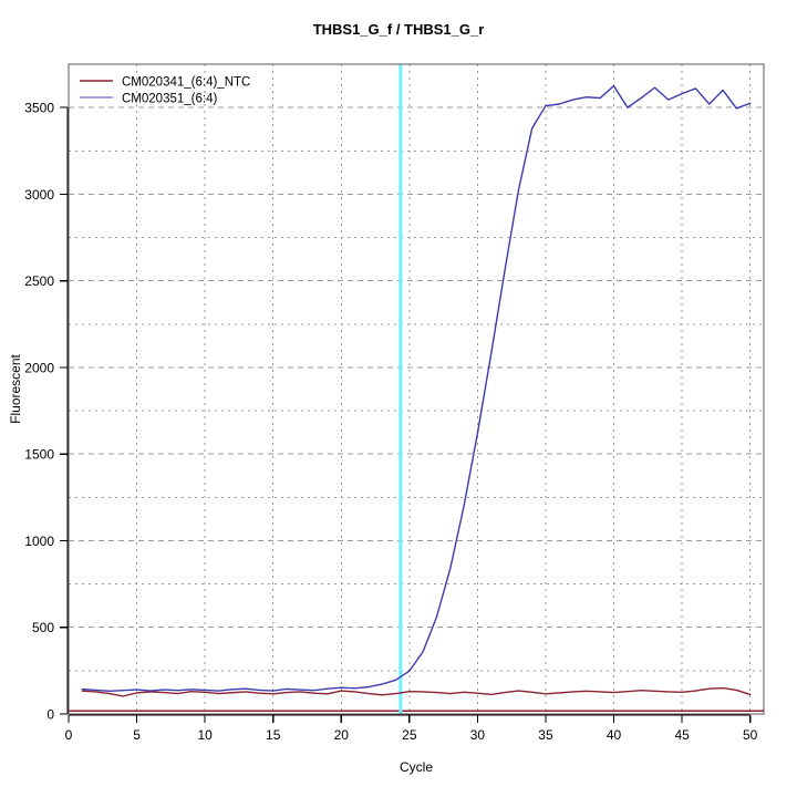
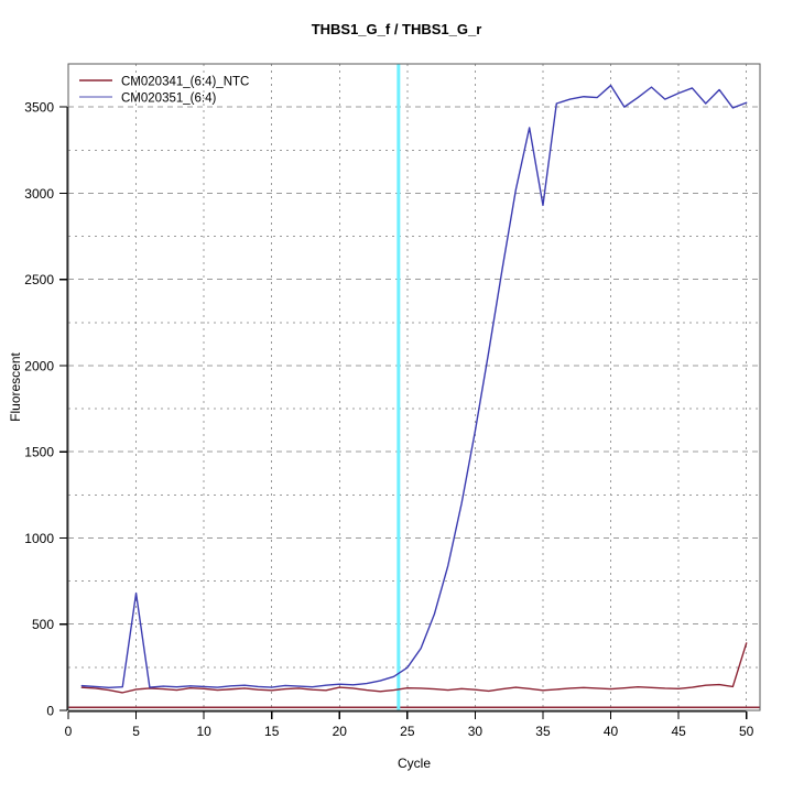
CM020351_(6:4)/5: 140 -> 680
CM020351_(6:4)/35: 3510 -> 2930
CM020341_(6:4)_NTC/50: 110 -> 390
